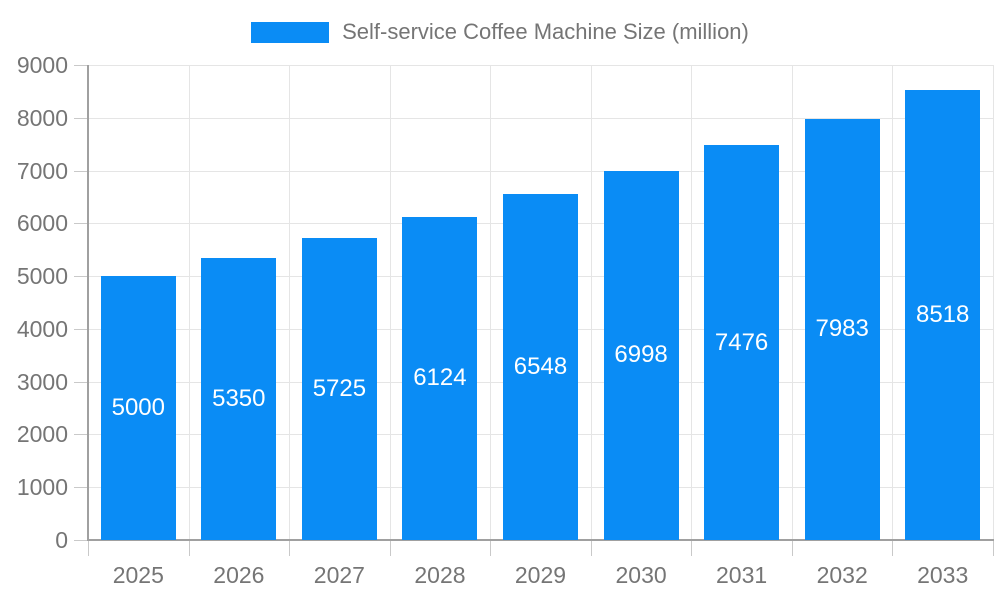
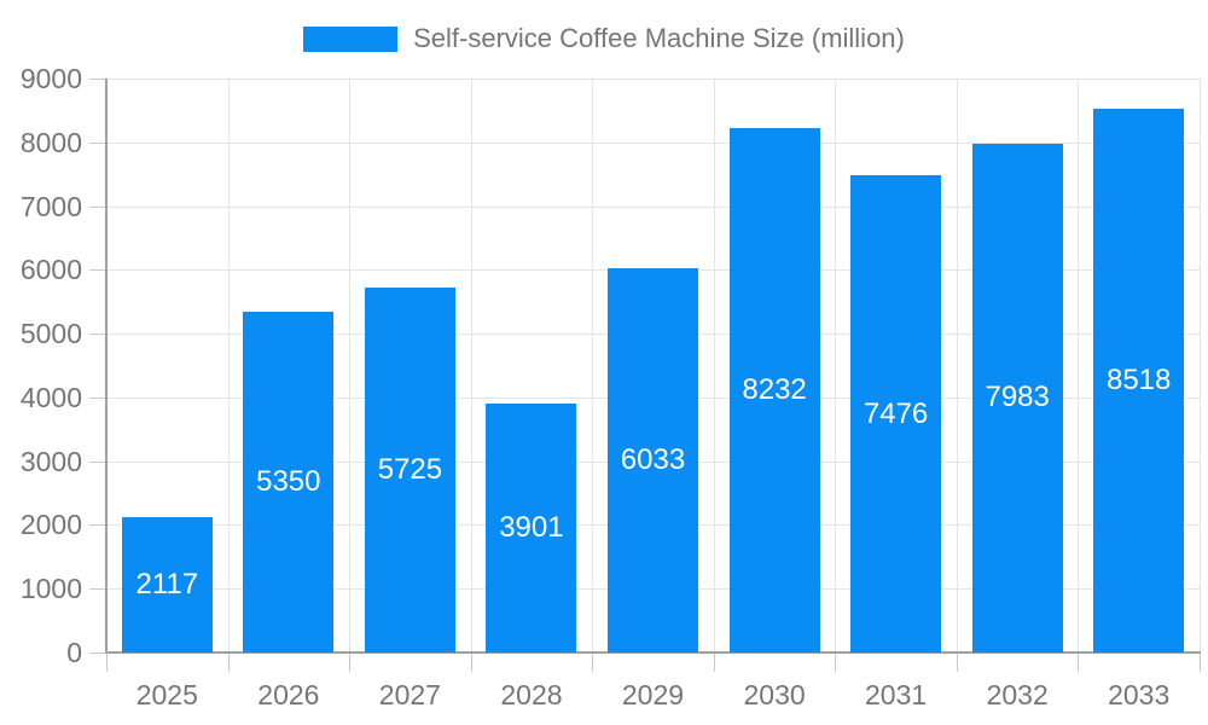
2025: 5000 -> 2117
2028: 6124 -> 3901
2029: 6548 -> 6033
2030: 6998 -> 8232
